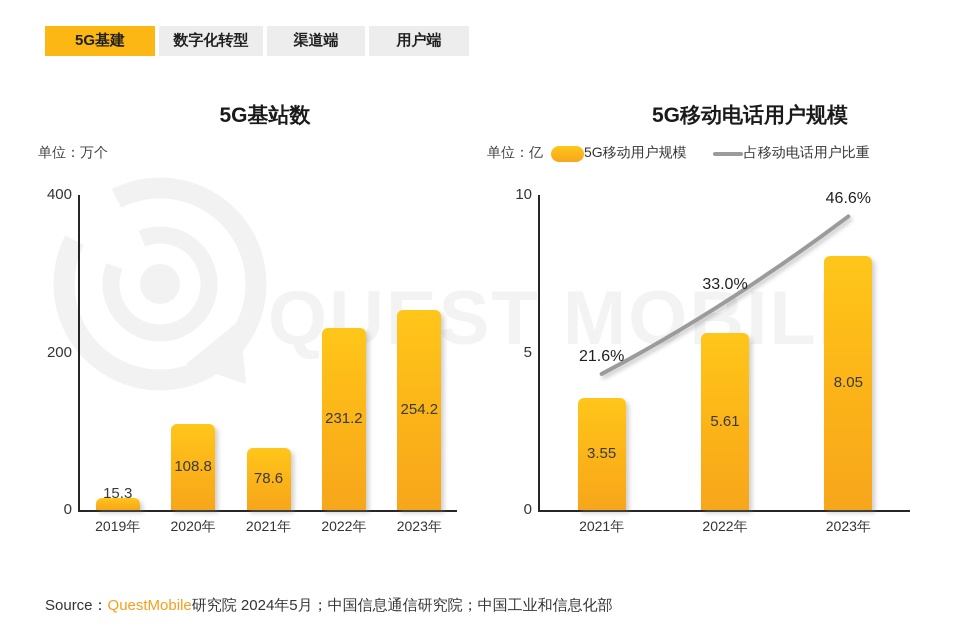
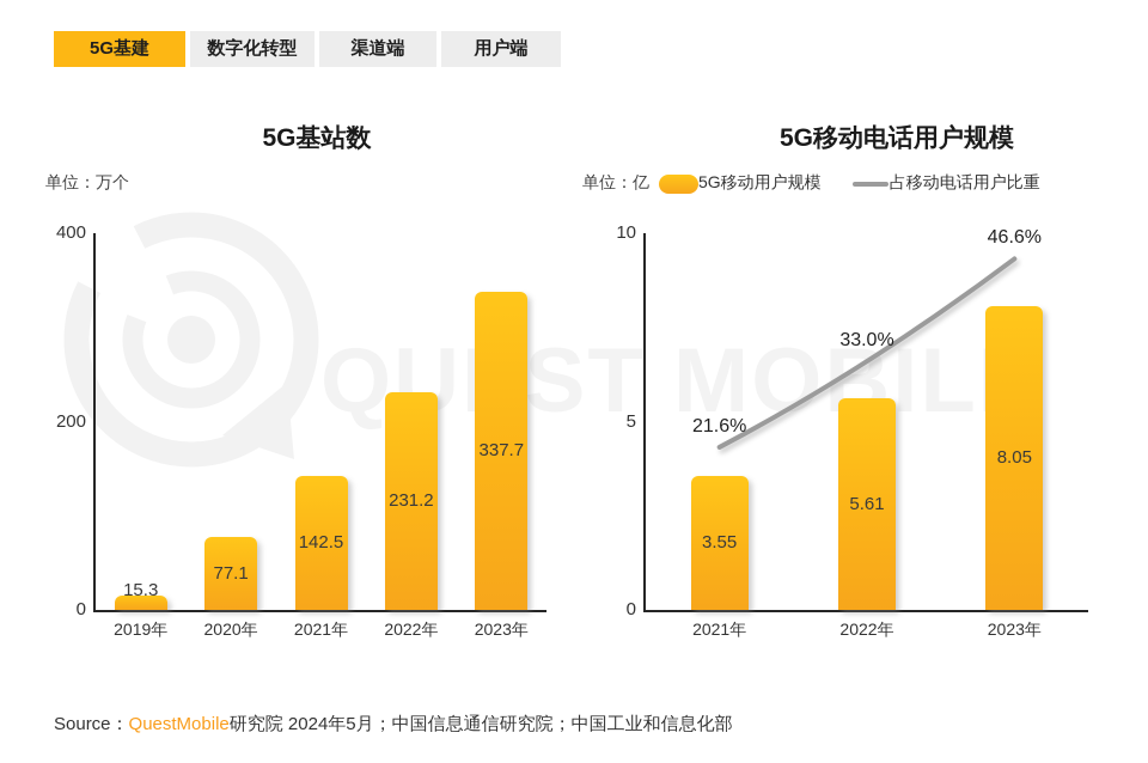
5G基站数/2020年: 108.8 -> 77.1
5G基站数/2021年: 78.6 -> 142.5
5G基站数/2023年: 254.2 -> 337.7
